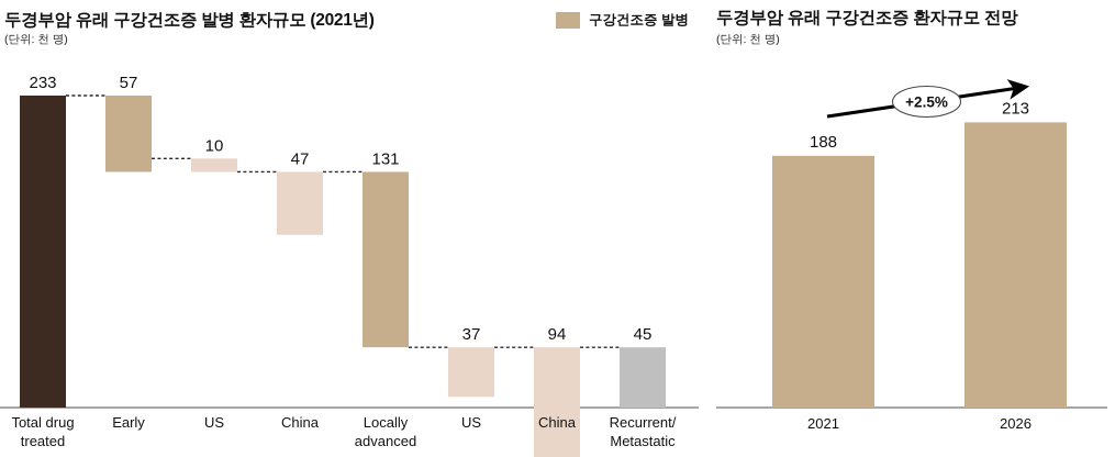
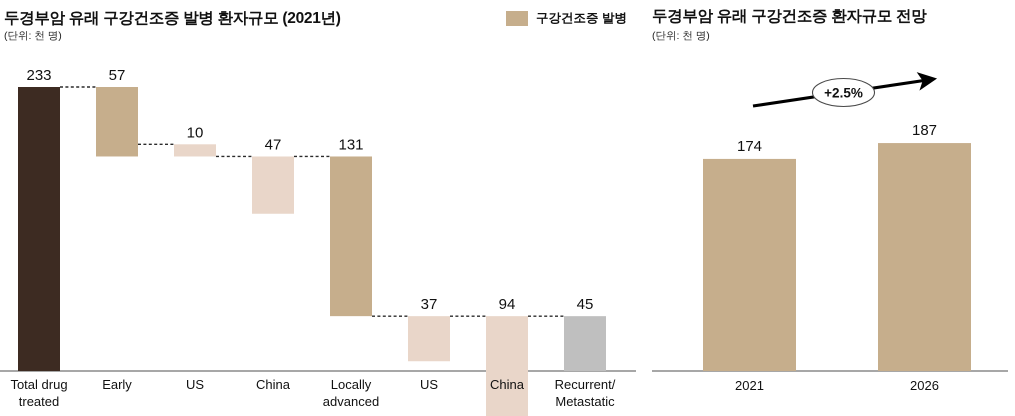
두경부암 유래 구강건조증 환자규모 전망/2021: 188 -> 174
두경부암 유래 구강건조증 환자규모 전망/2026: 213 -> 187
